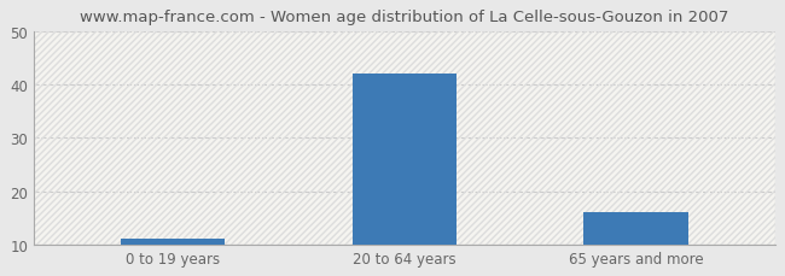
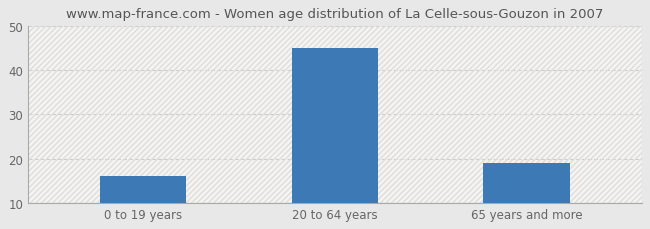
0 to 19 years: 11 -> 16
20 to 64 years: 42 -> 45
65 years and more: 16 -> 19
